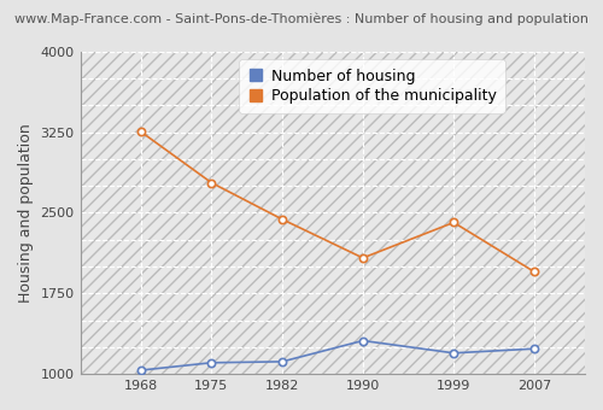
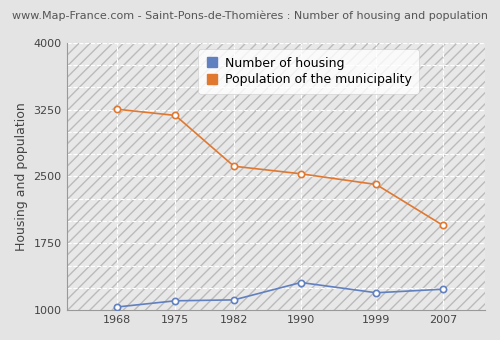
Population of the municipality/1975: 2780 -> 3180
Population of the municipality/1982: 2440 -> 2620
Population of the municipality/1990: 2080 -> 2530
